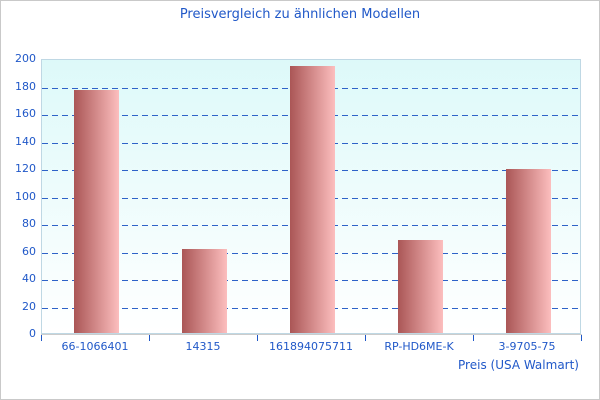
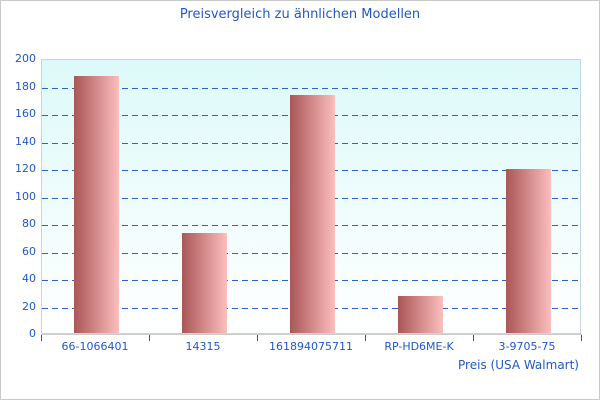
66-1066401: 177 -> 187
14315: 61 -> 73
161894075711: 194 -> 173
RP-HD6ME-K: 68 -> 27
